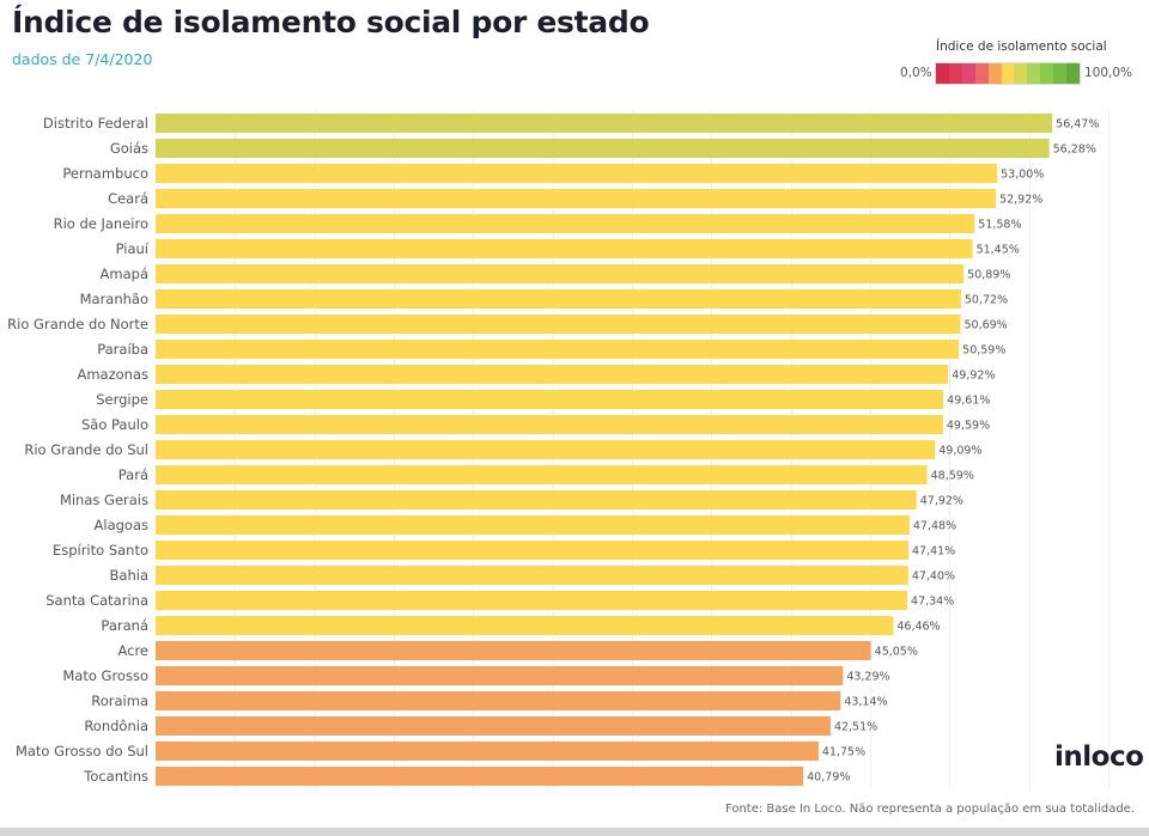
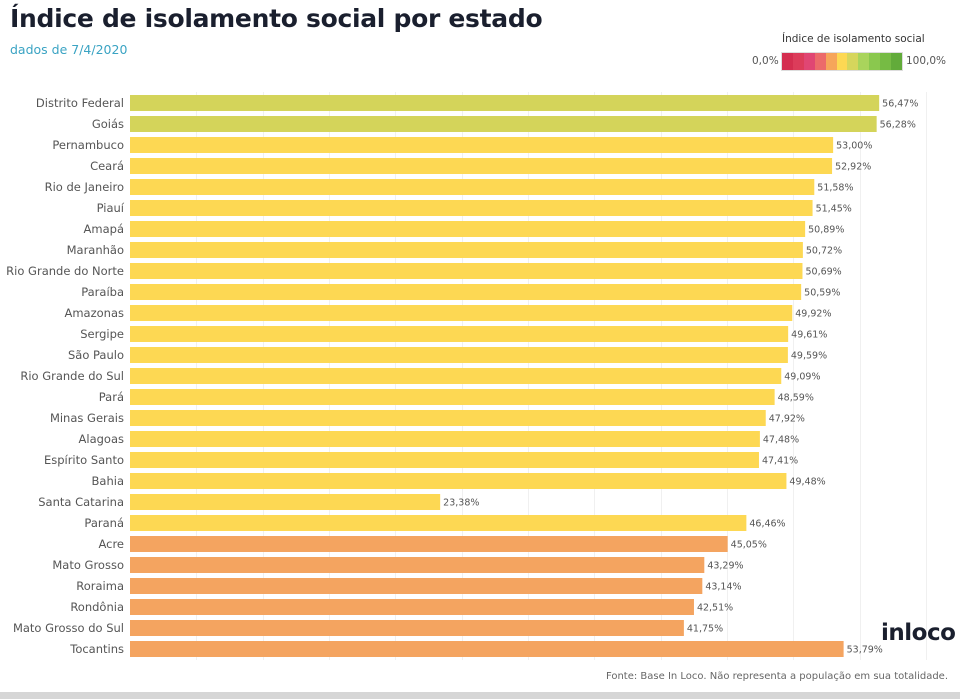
Bahia: 47,40% -> 49,48%
Santa Catarina: 47,34% -> 23,38%
Tocantins: 40,79% -> 53,79%
